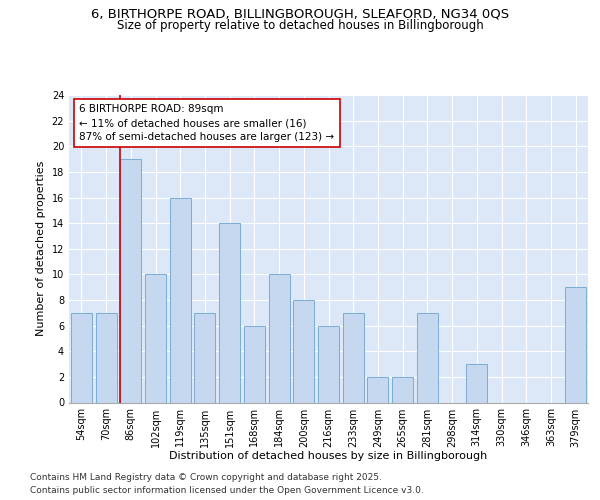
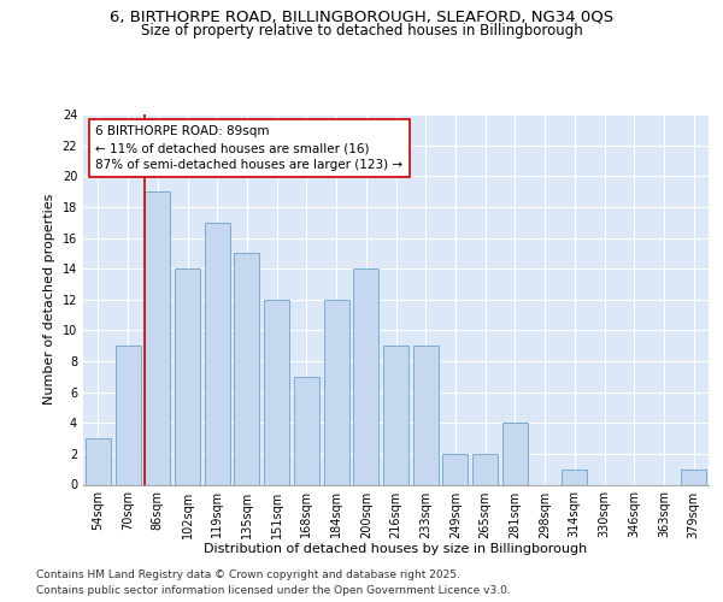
54sqm: 7 -> 3
70sqm: 7 -> 9
102sqm: 10 -> 14
119sqm: 16 -> 17
135sqm: 7 -> 15
151sqm: 14 -> 12
168sqm: 6 -> 7
184sqm: 10 -> 12
200sqm: 8 -> 14
216sqm: 6 -> 9
233sqm: 7 -> 9
281sqm: 7 -> 4
314sqm: 3 -> 1
379sqm: 9 -> 1
